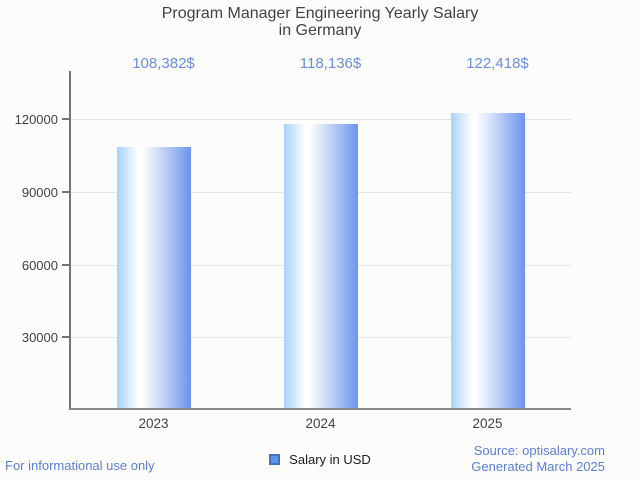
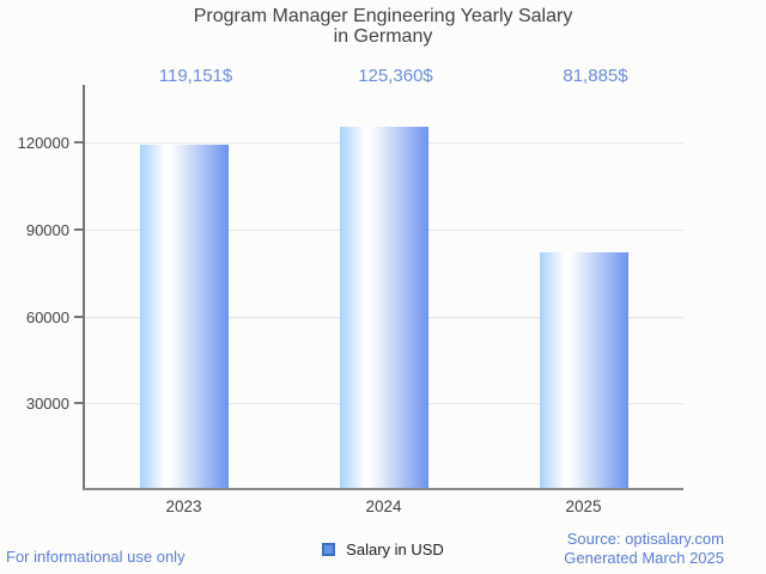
2023: 108,382 -> 119,151
2024: 118,136 -> 125,360
2025: 122,418 -> 81,885
